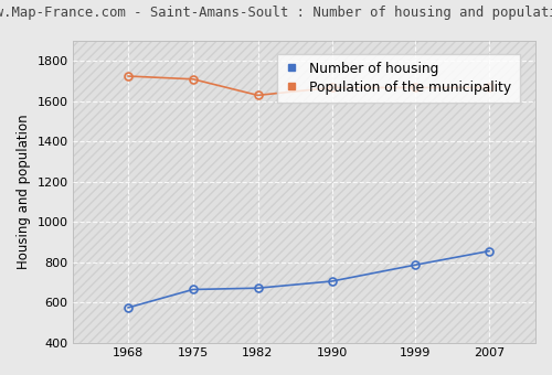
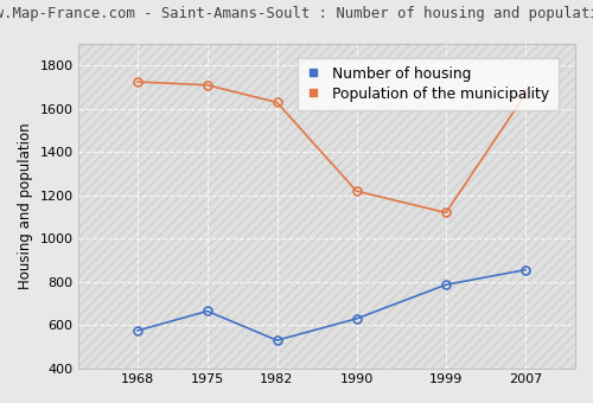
Number of housing/1982: 670 -> 530
Number of housing/1990: 710 -> 630
Population of the municipality/1990: 1670 -> 1220
Population of the municipality/1999: 1670 -> 1120
